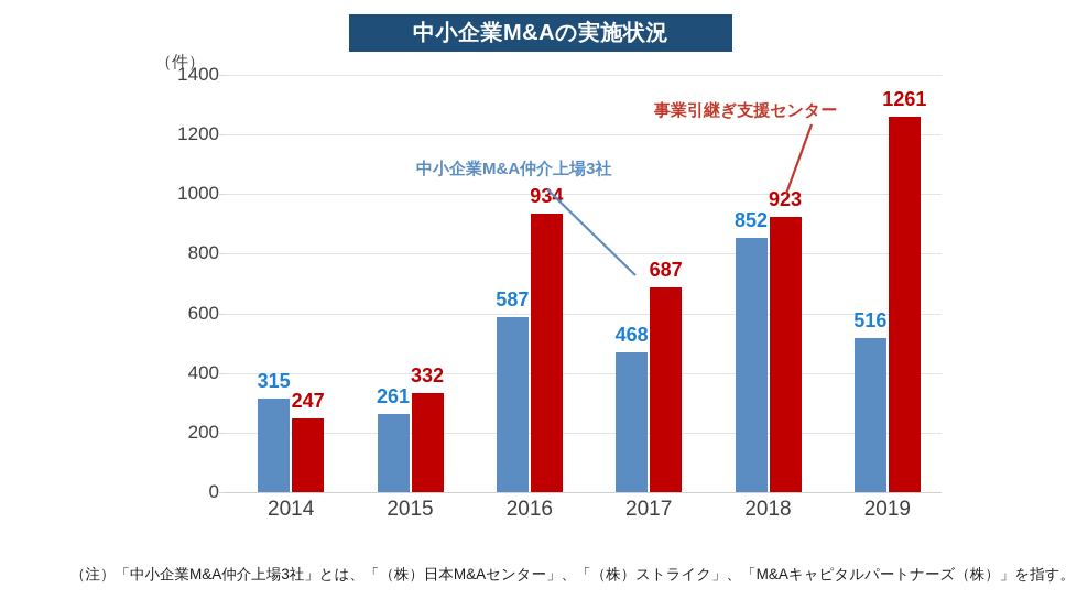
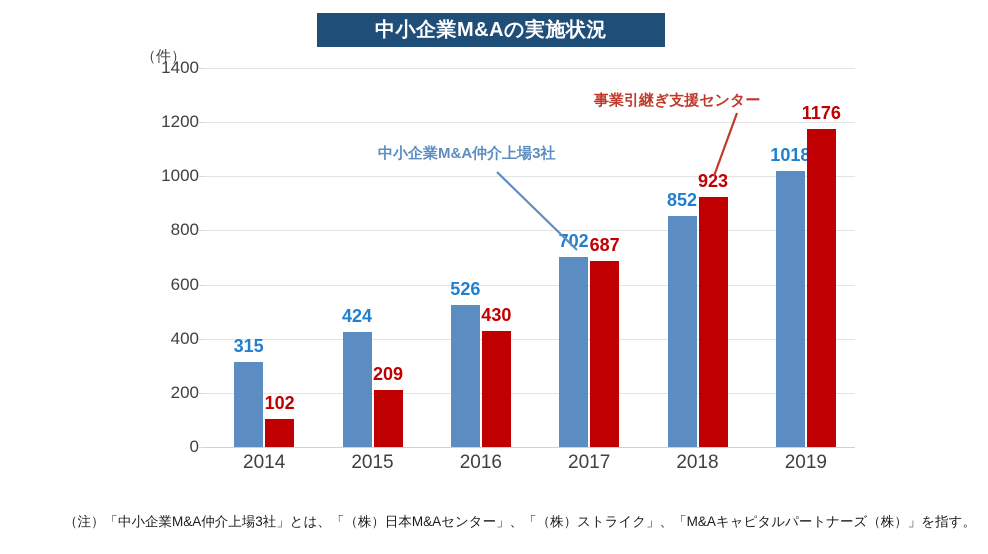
事業引継ぎ支援センター/2014: 247 -> 102
中小企業M&A仲介上場3社/2015: 261 -> 424
事業引継ぎ支援センター/2015: 332 -> 209
中小企業M&A仲介上場3社/2016: 587 -> 526
事業引継ぎ支援センター/2016: 934 -> 430
中小企業M&A仲介上場3社/2017: 468 -> 702
中小企業M&A仲介上場3社/2019: 516 -> 1018
事業引継ぎ支援センター/2019: 1261 -> 1176
